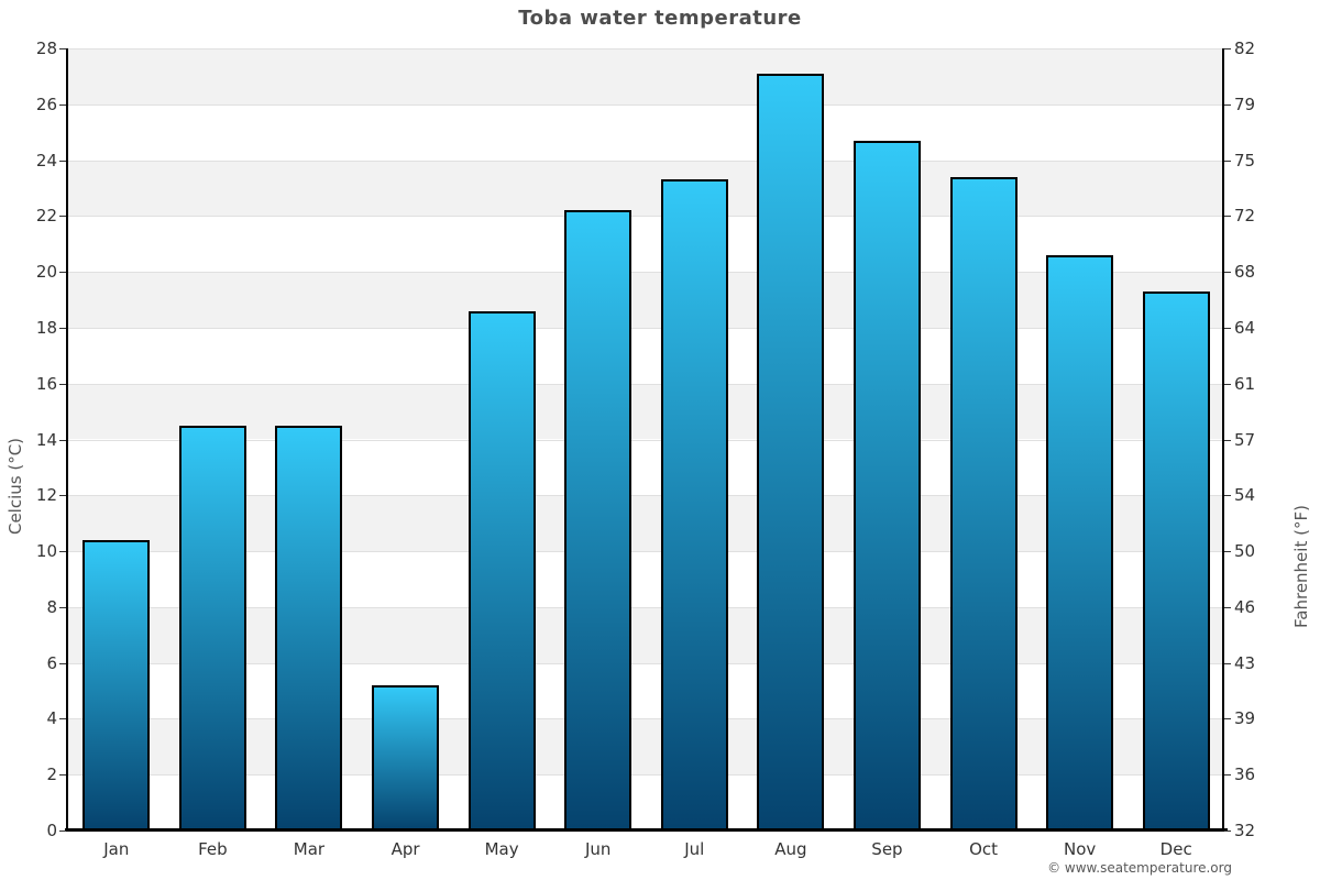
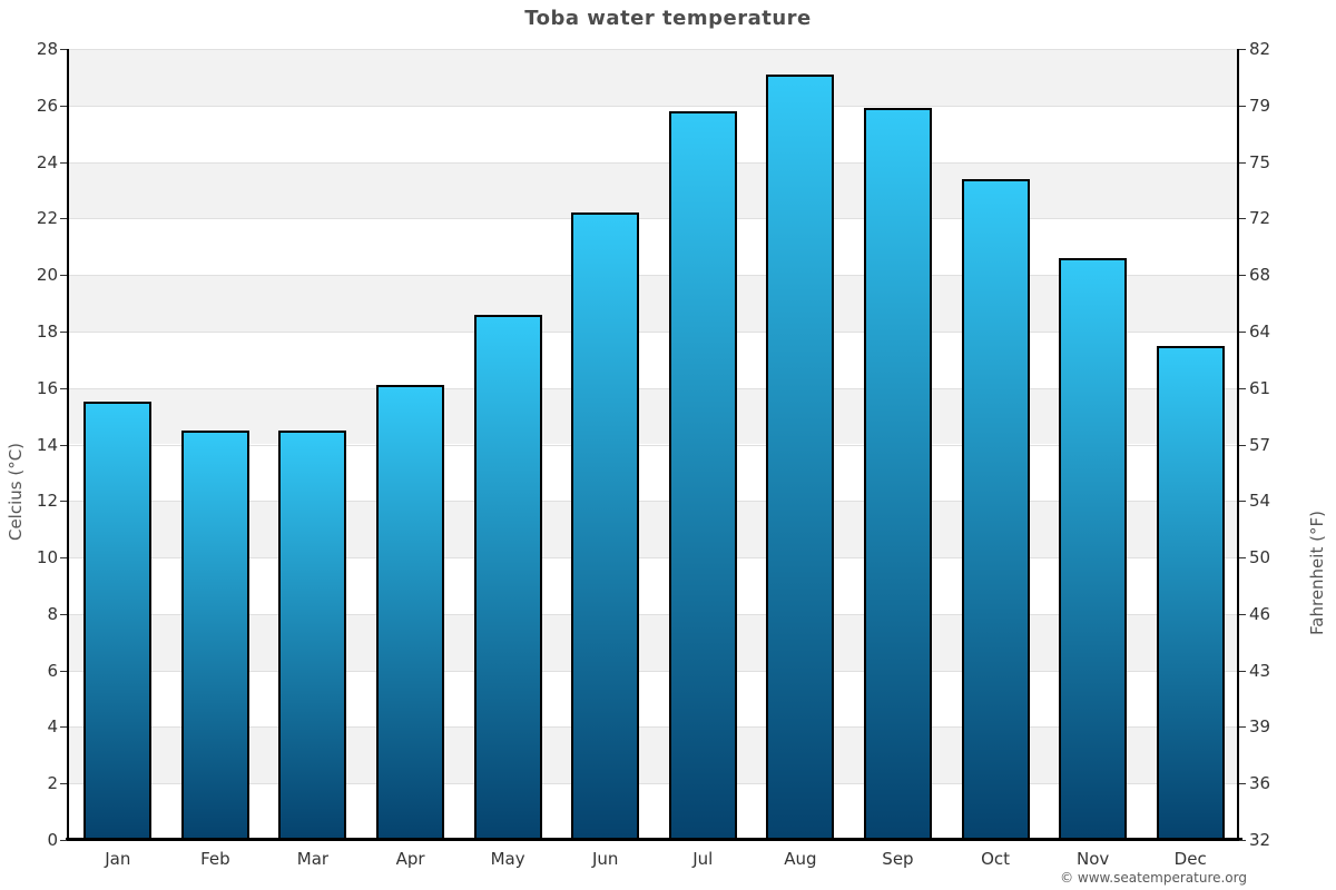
Jan: 10.4 -> 15.5
Apr: 5.2 -> 16.1
Jul: 23.3 -> 25.8
Sep: 24.7 -> 25.9
Dec: 19.3 -> 17.5
